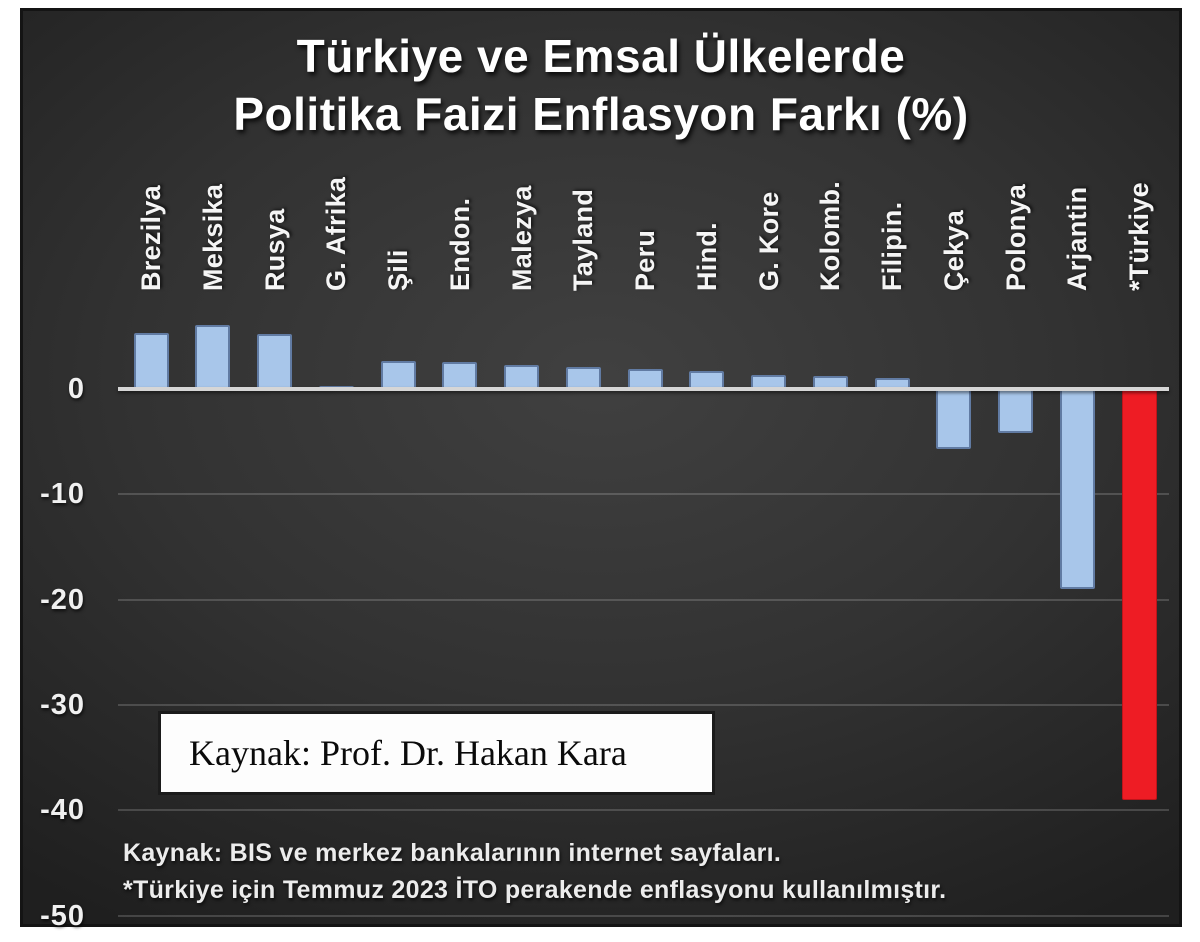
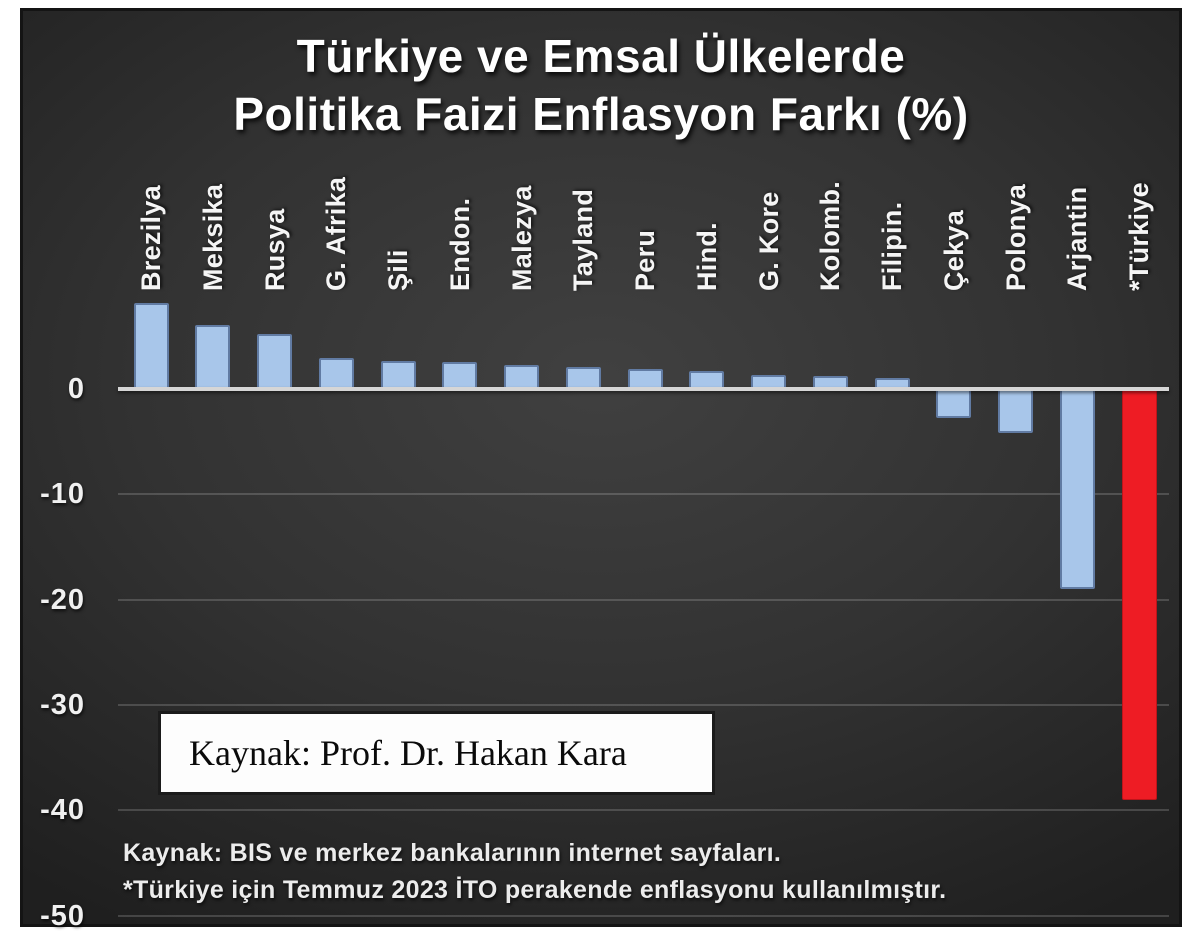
Brezilya: 5.3 -> 8.2
G. Afrika: 0.3 -> 2.9
Çekya: -5.7 -> -2.8
